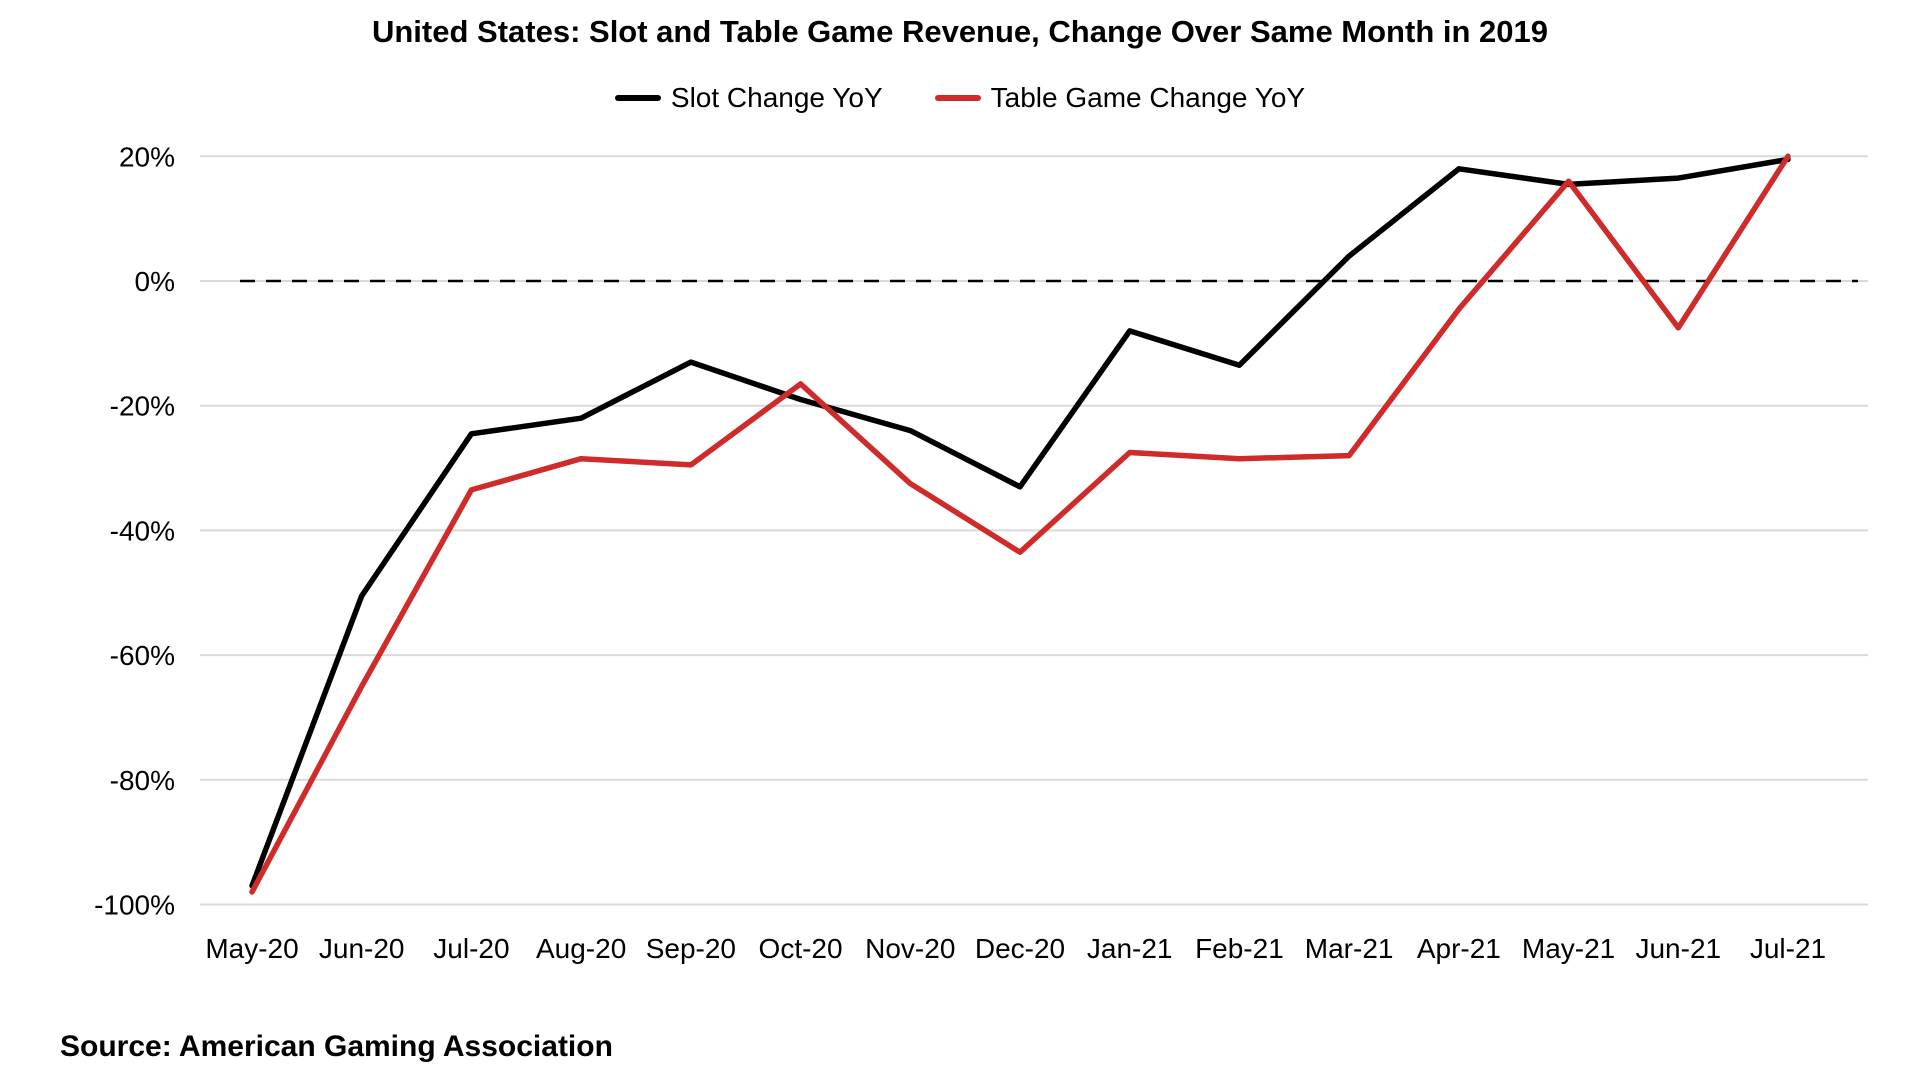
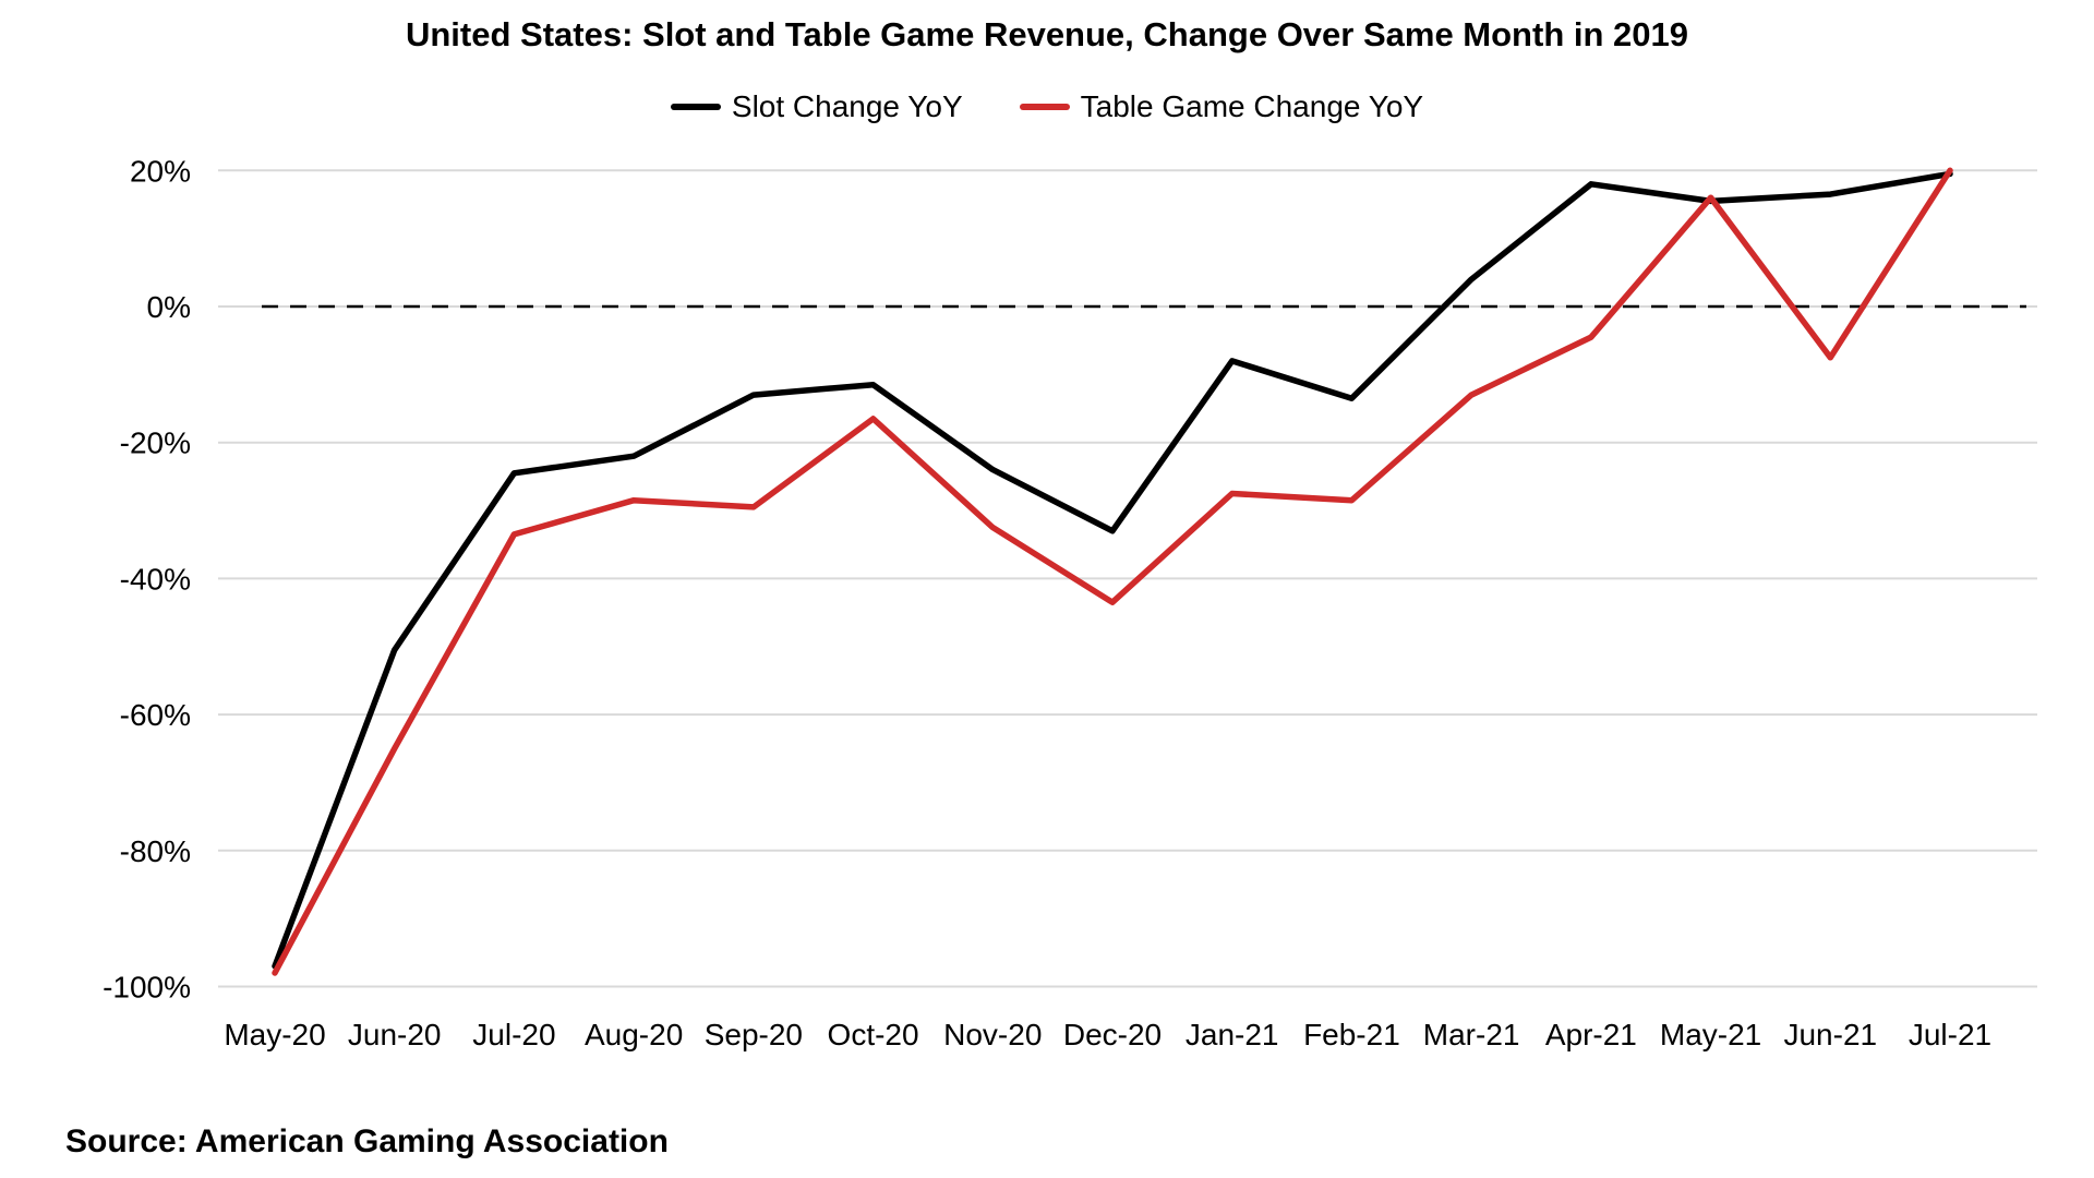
Slot Change YoY/Oct-20: -19% -> -12%
Table Game Change YoY/Mar-21: -28% -> -13%
